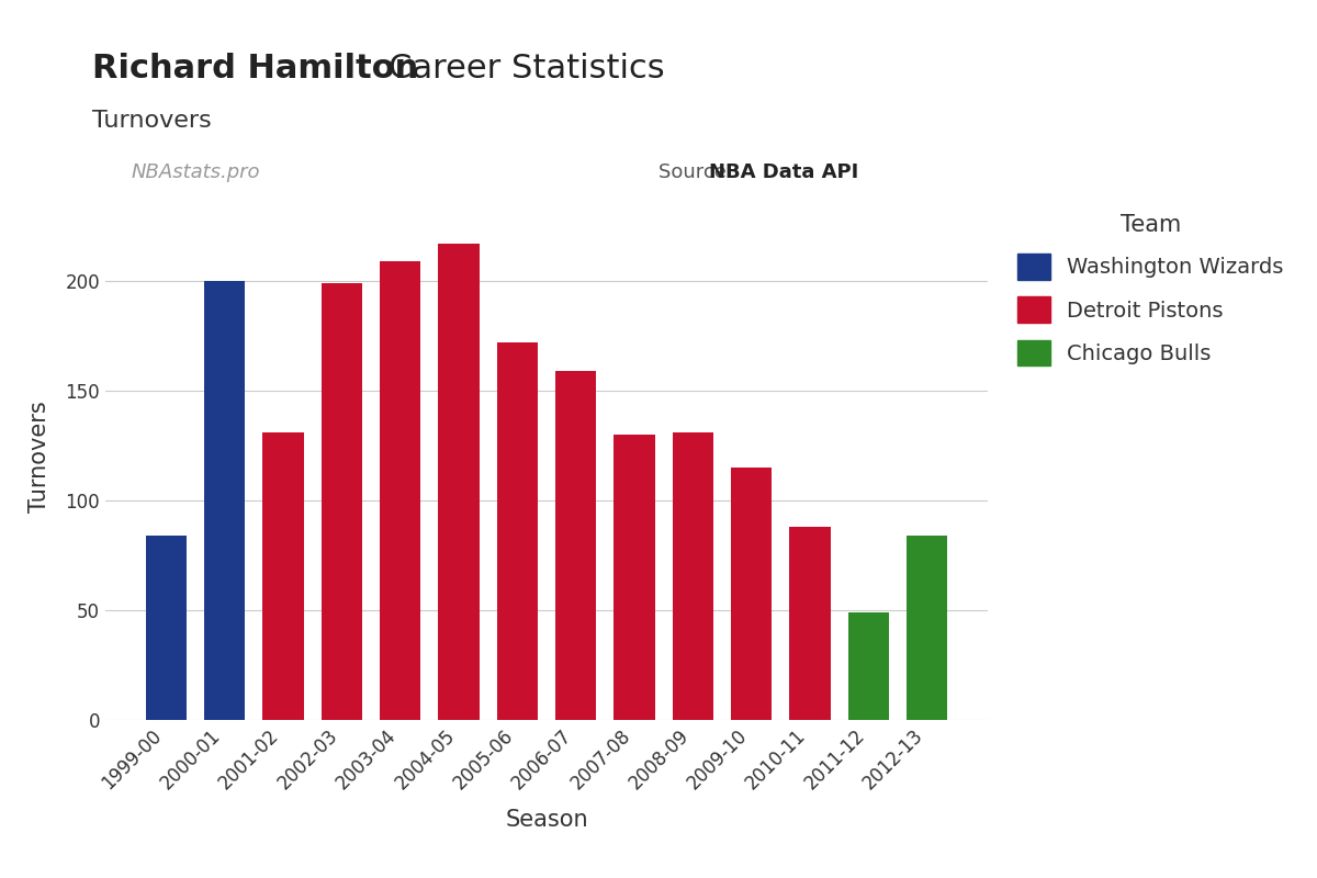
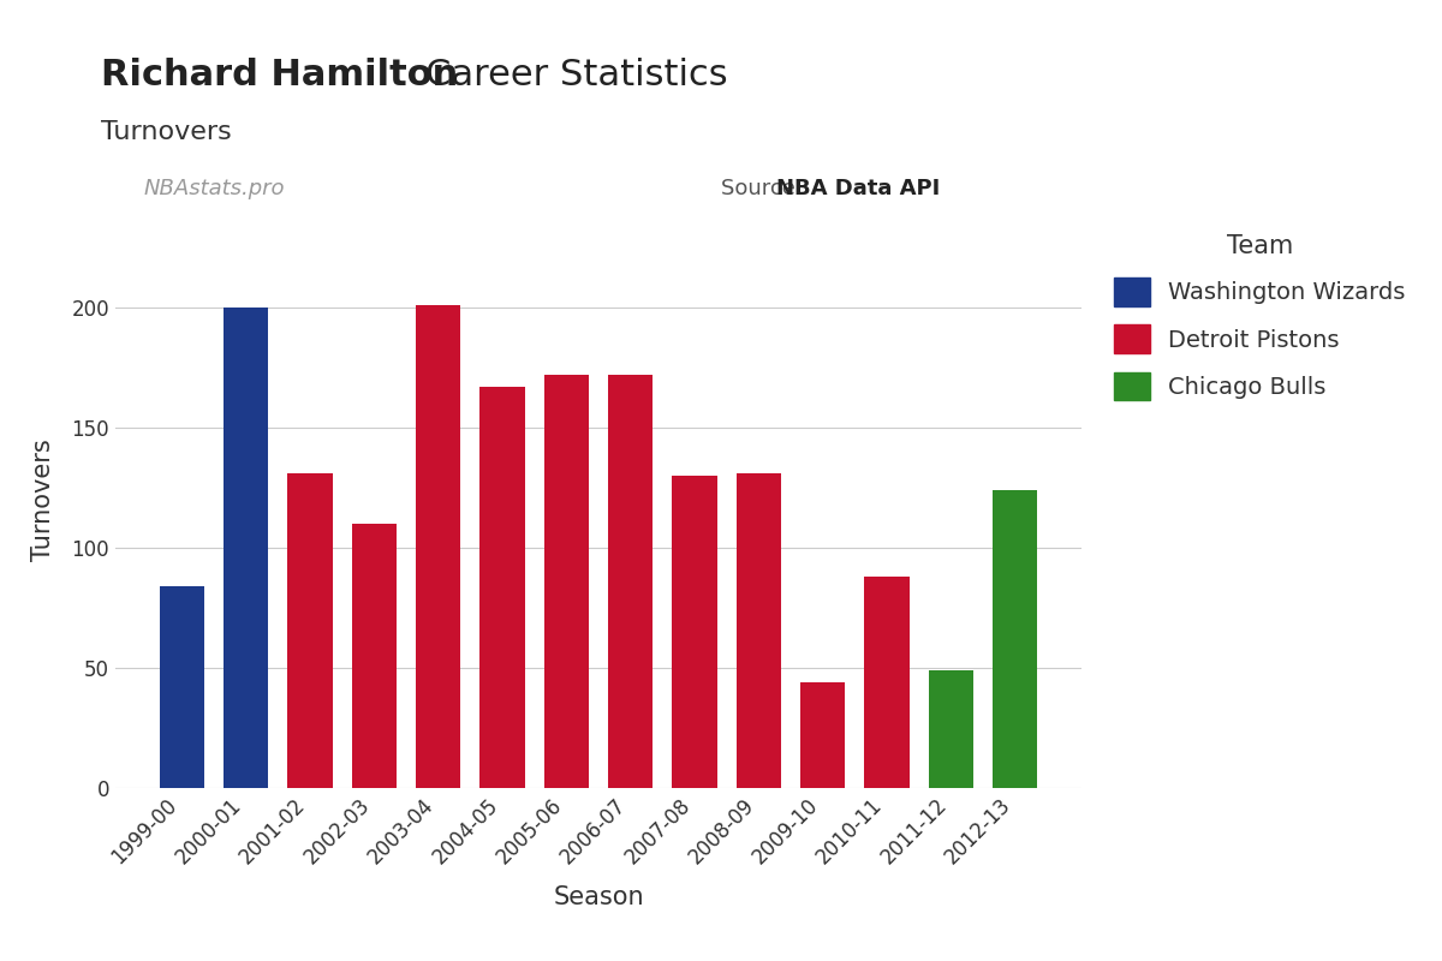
2002-03: 199 -> 110
2003-04: 209 -> 201
2004-05: 217 -> 167
2006-07: 159 -> 172
2009-10: 115 -> 44
2012-13: 84 -> 124
